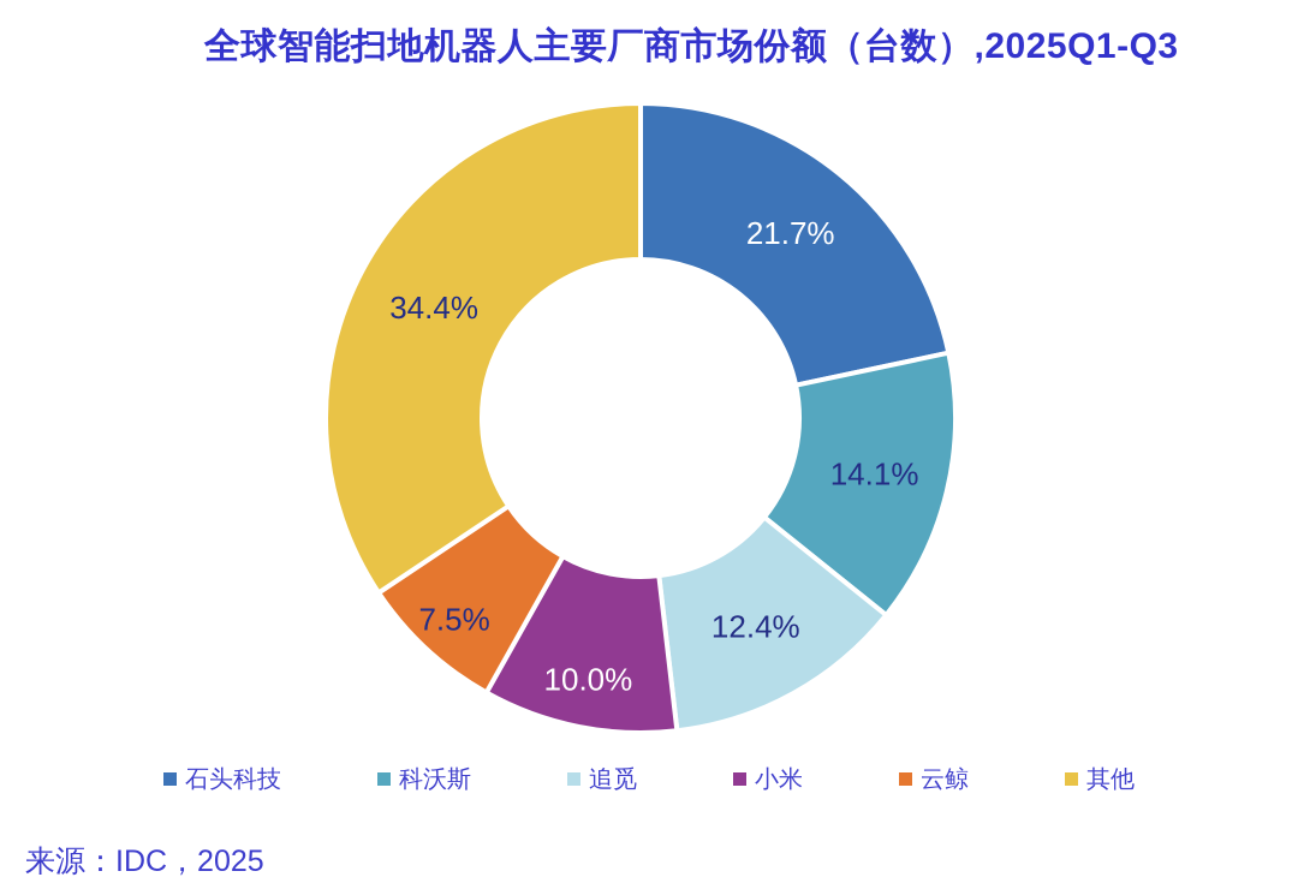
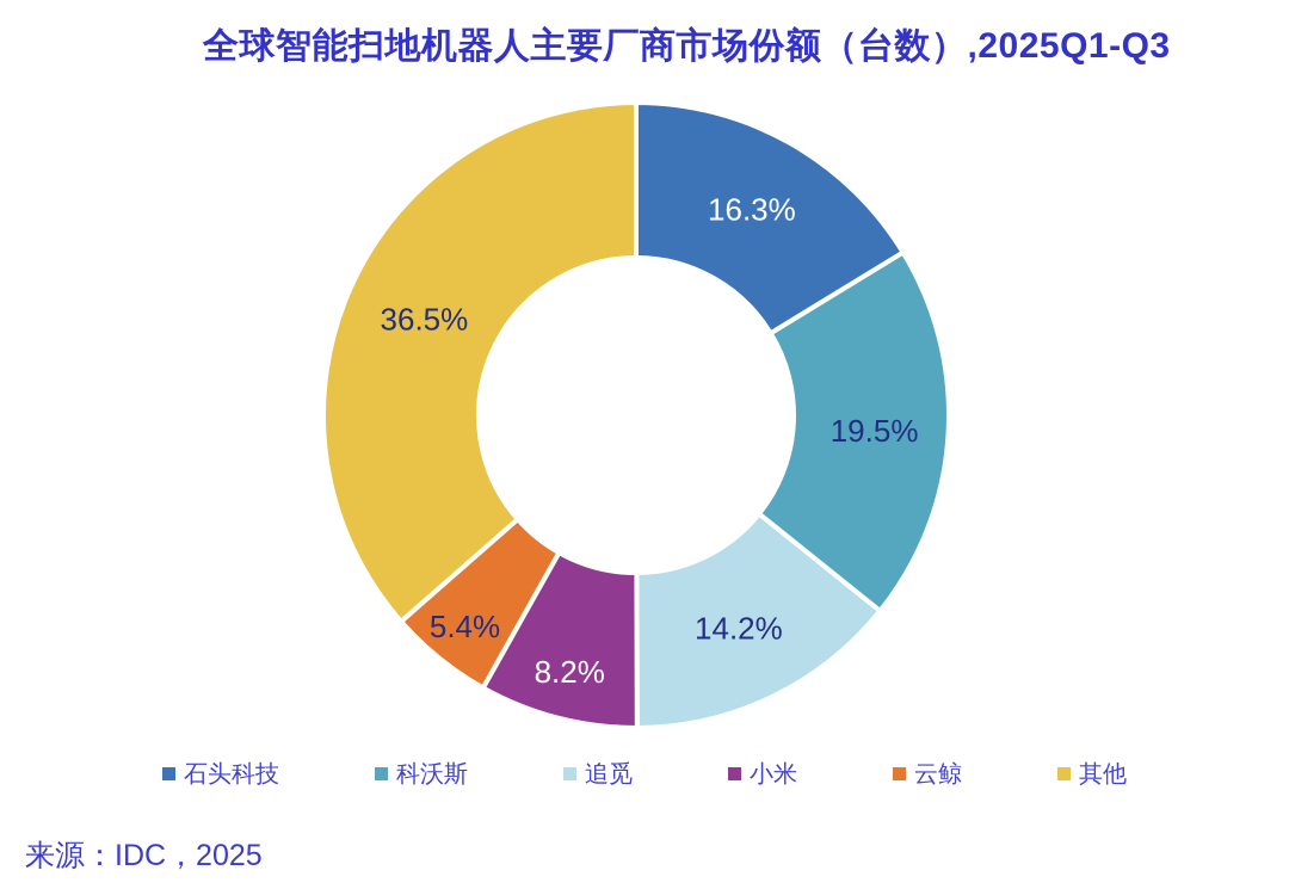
石头科技: 21.7% -> 16.3%
科沃斯: 14.1% -> 19.5%
追觅: 12.4% -> 14.2%
小米: 10.0% -> 8.2%
云鲸: 7.5% -> 5.4%
其他: 34.4% -> 36.5%
